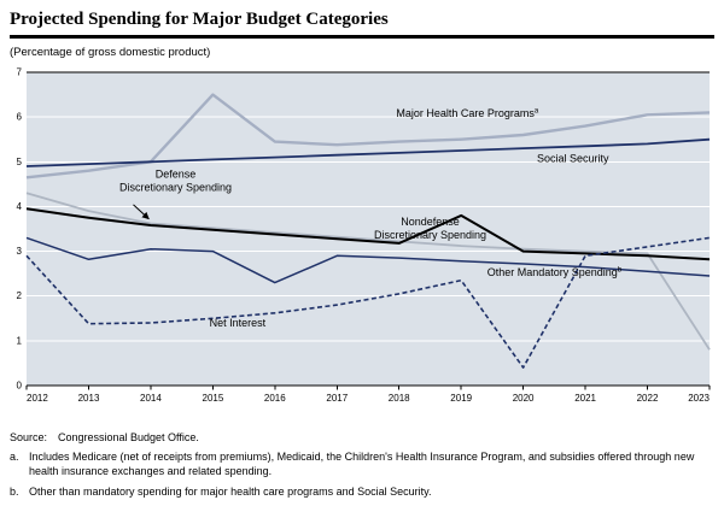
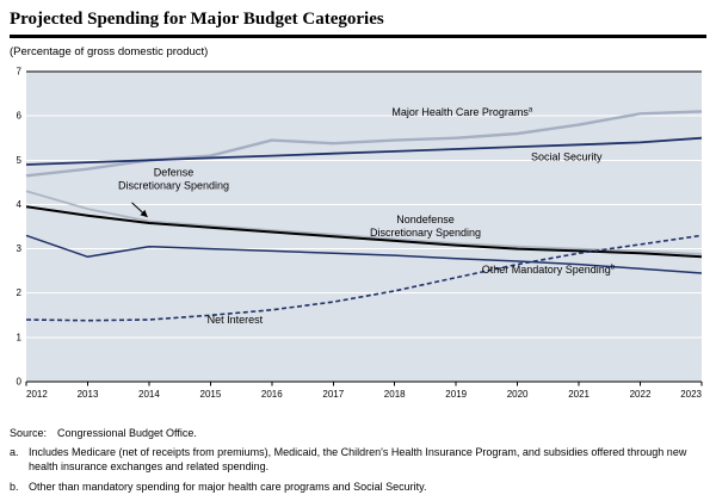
Net Interest/2012: 2.9 -> 1.4
Major Health Care Programs/2015: 6.5 -> 5.1
Other Mandatory Spending/2016: 2.3 -> 3.0
Nondefense Discretionary Spending/2019: 3.8 -> 3.1
Net Interest/2020: 0.4 -> 2.6
Defense Discretionary Spending/2023: 0.8 -> 2.9
